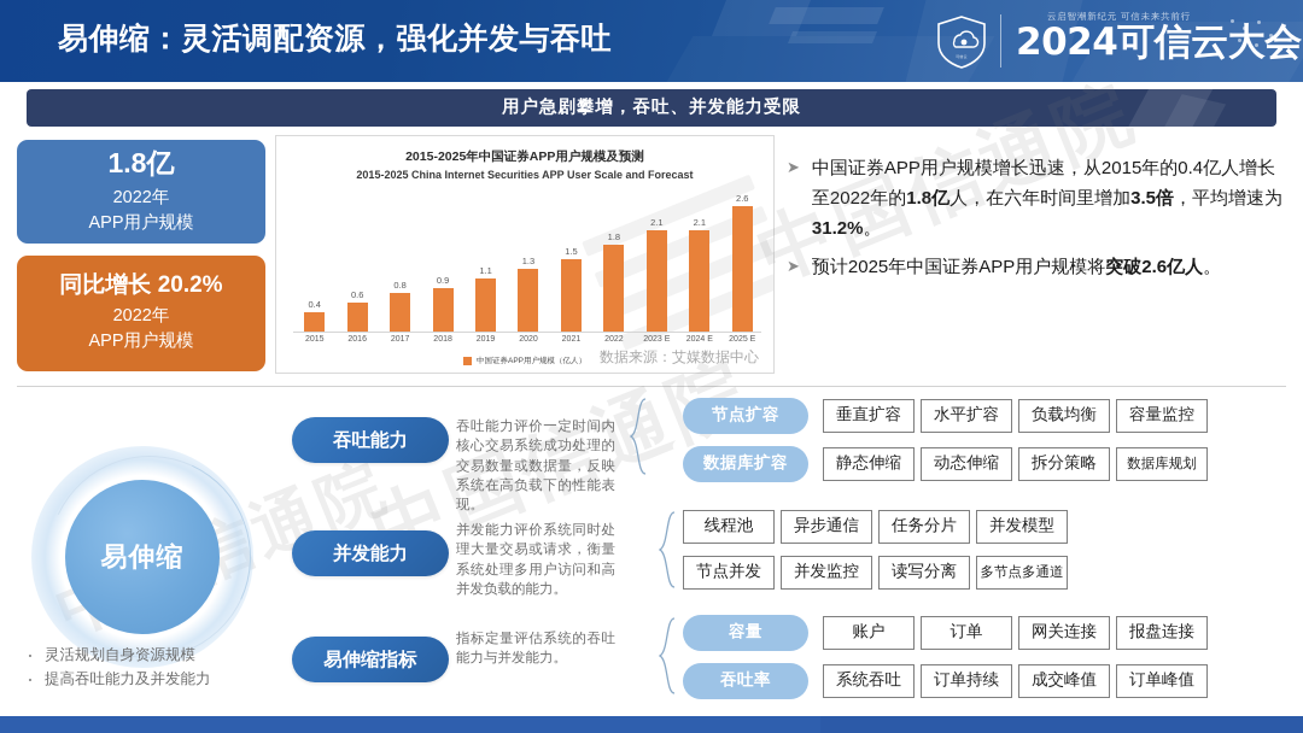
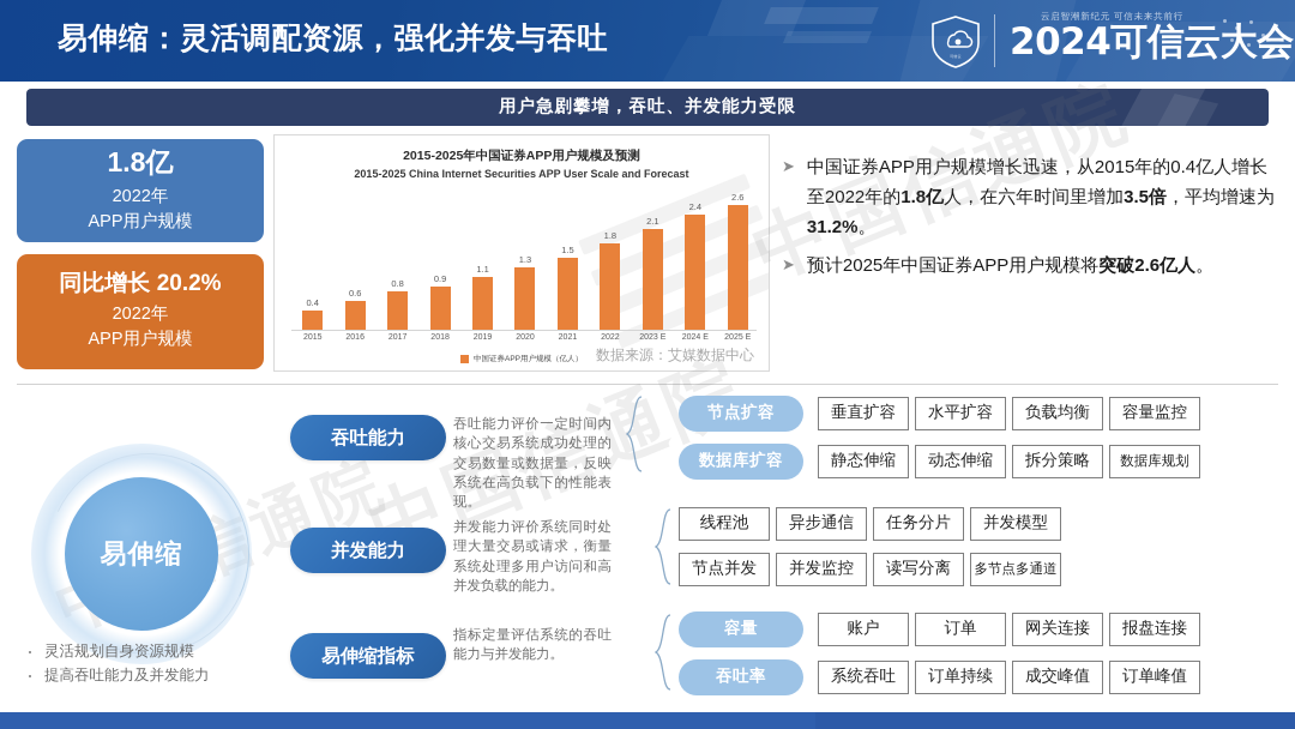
2024 E: 2.1 -> 2.4
